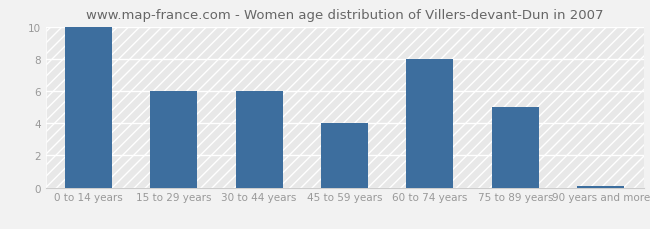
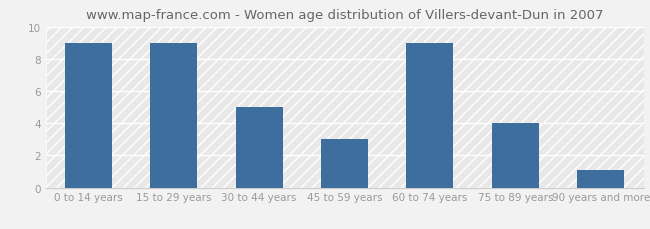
0 to 14 years: 10.0 -> 9.0
15 to 29 years: 6.0 -> 9.0
30 to 44 years: 6.0 -> 5.0
45 to 59 years: 4.0 -> 3.0
60 to 74 years: 8.0 -> 9.0
75 to 89 years: 5.0 -> 4.0
90 years and more: 0.1 -> 1.1
